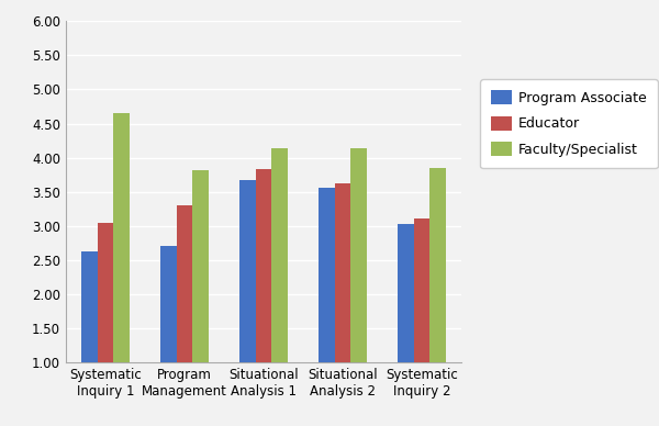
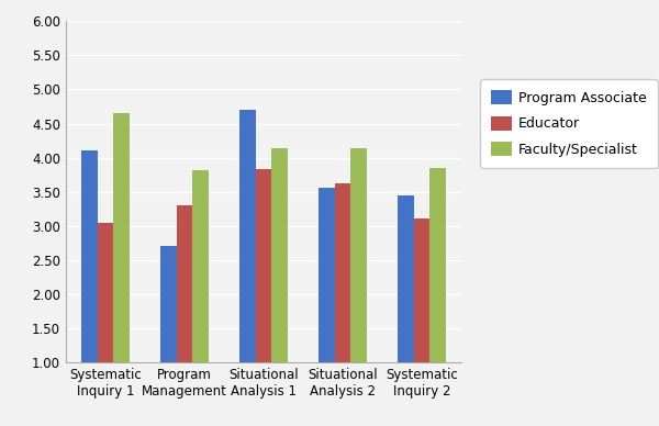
Program Associate/Systematic Inquiry 1: 2.63 -> 4.10
Program Associate/Situational Analysis 1: 3.67 -> 4.70
Program Associate/Systematic Inquiry 2: 3.03 -> 3.44
